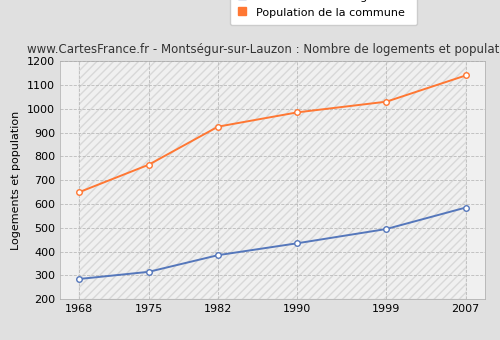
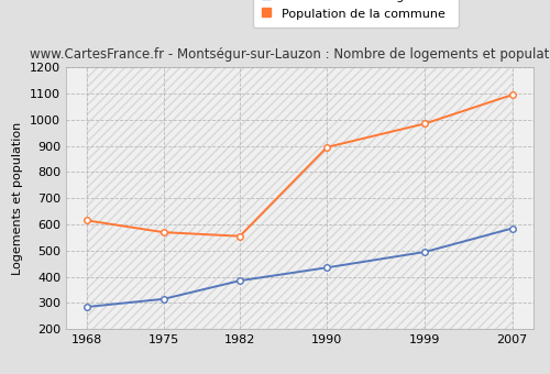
Population de la commune/1968: 650 -> 615
Population de la commune/1975: 765 -> 570
Population de la commune/1982: 925 -> 555
Population de la commune/1990: 985 -> 895
Population de la commune/1999: 1030 -> 985
Population de la commune/2007: 1140 -> 1095
